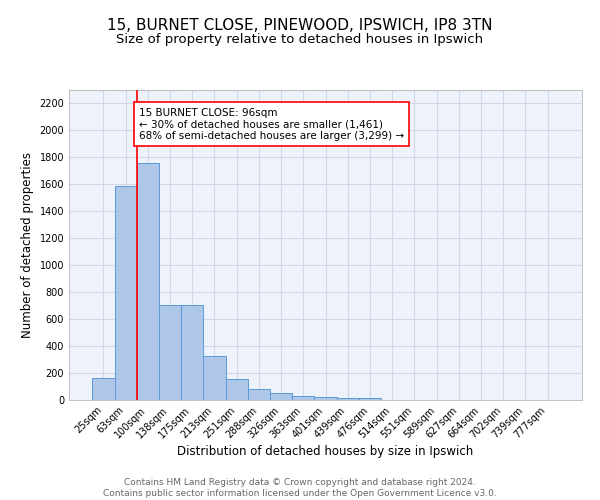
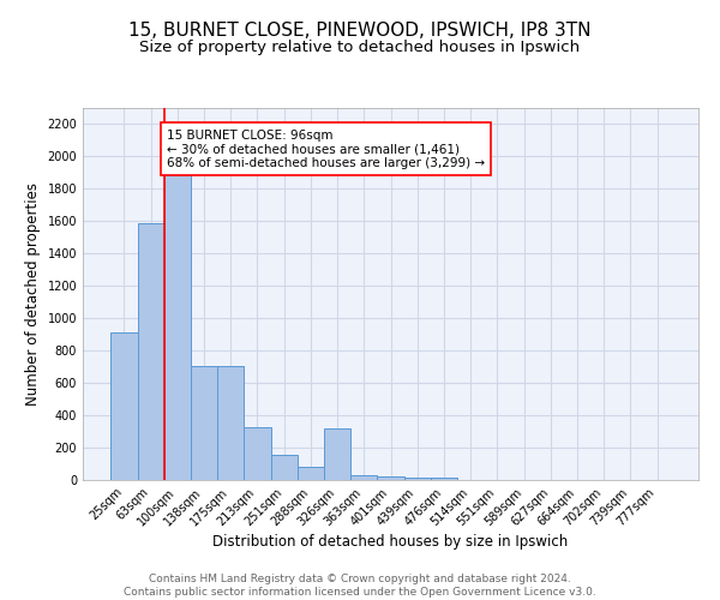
25sqm: 160 -> 910
100sqm: 1760 -> 1900
326sqm: 50 -> 320
